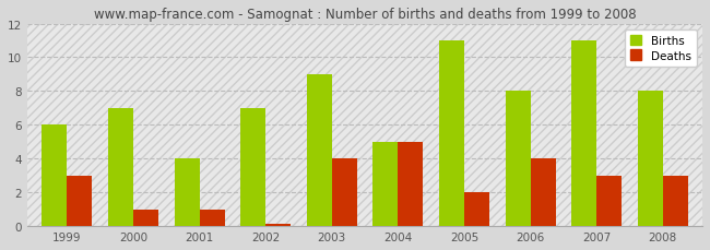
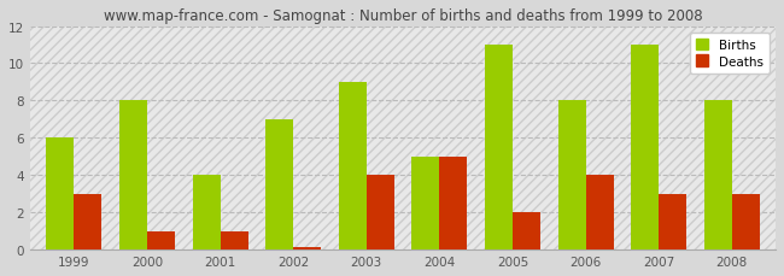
Births/2000: 7 -> 8
